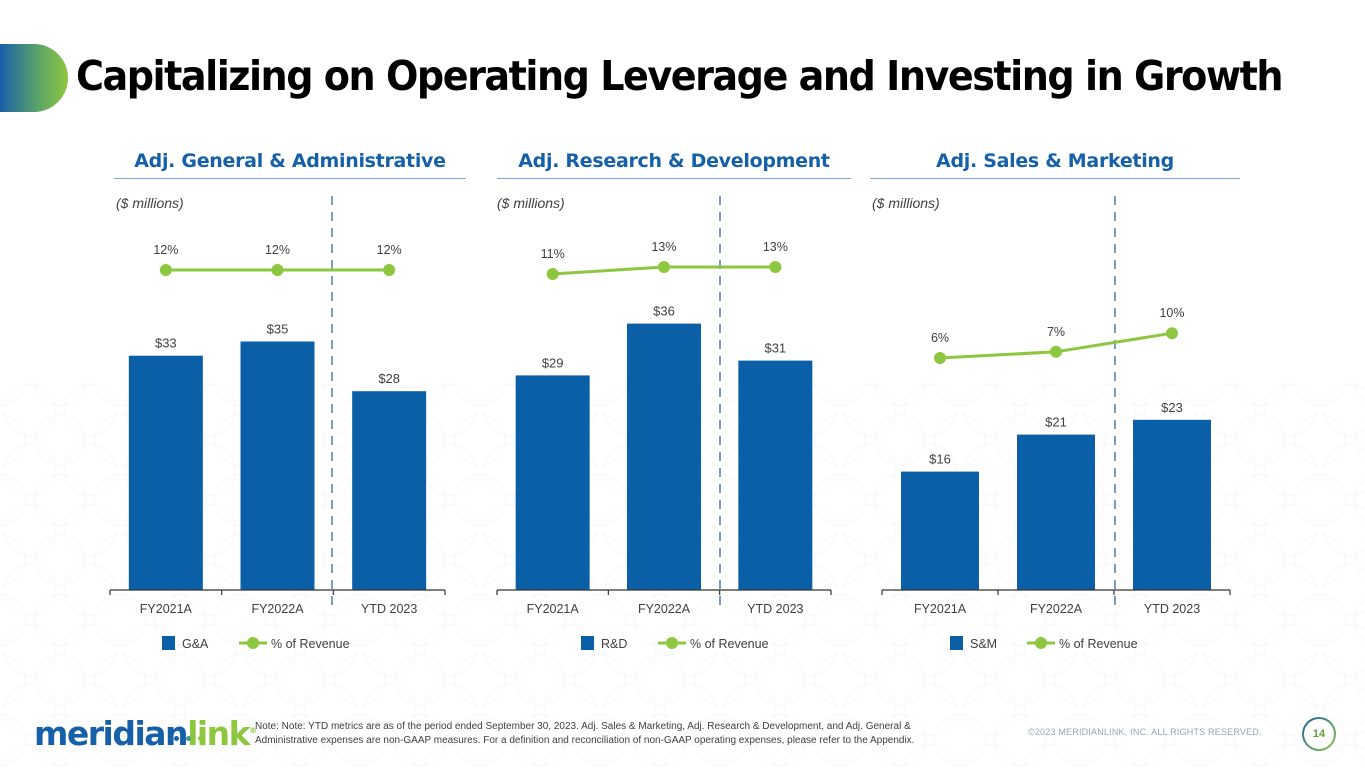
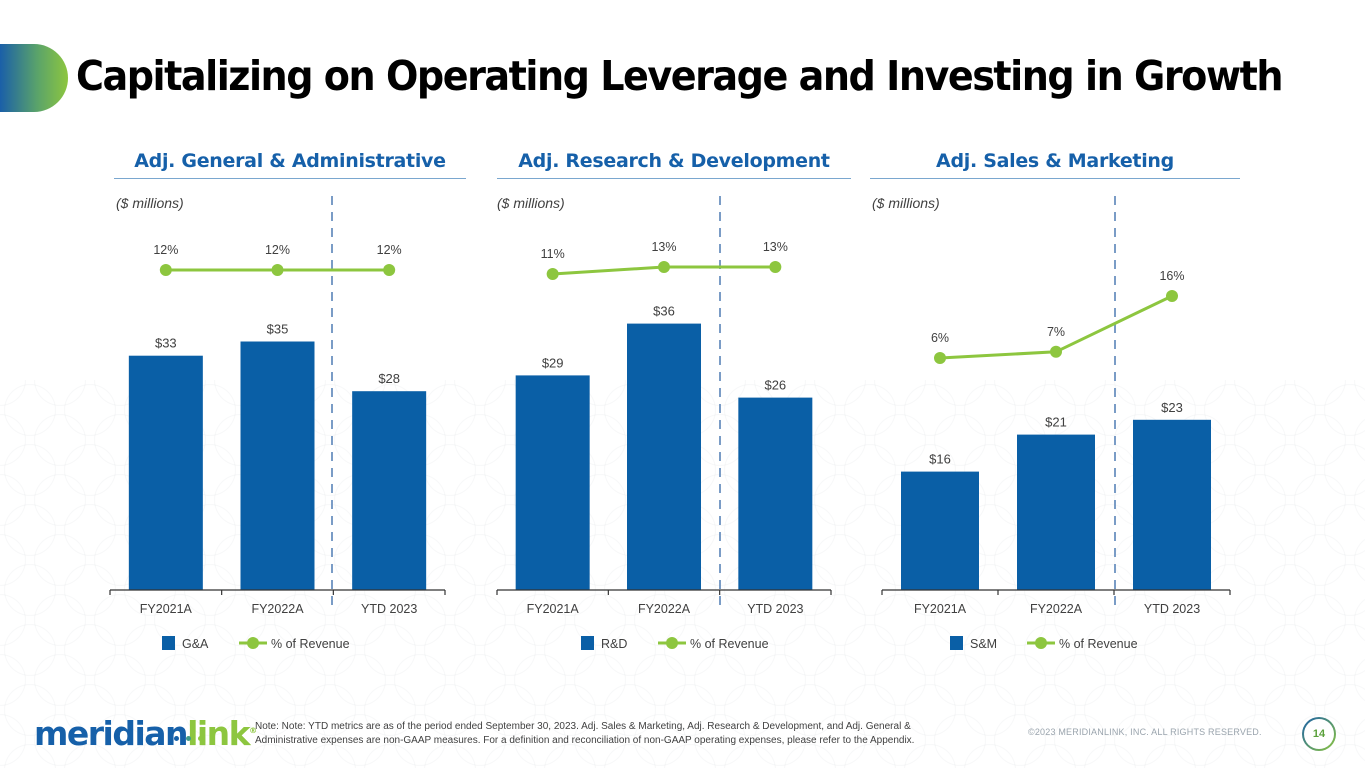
Adj. Research & Development/R&D/YTD 2023: $31 -> $26
Adj. Sales & Marketing/% of Revenue/YTD 2023: 10% -> 16%
